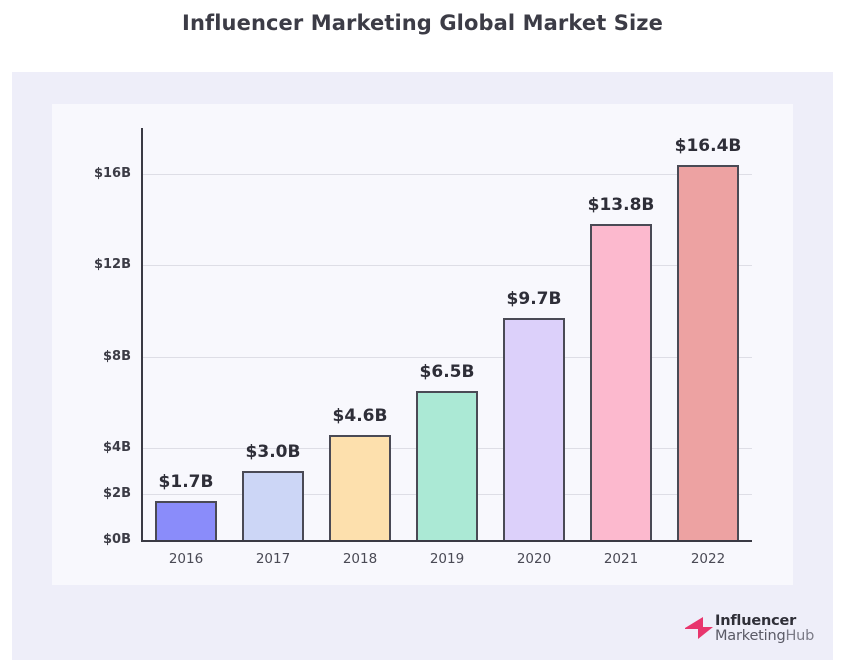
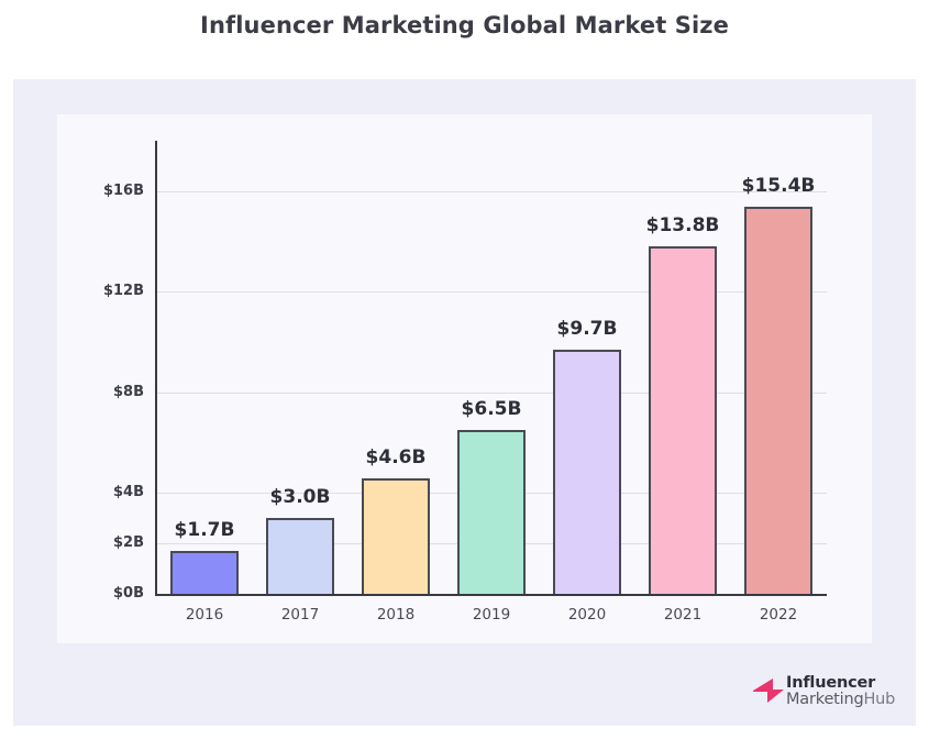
2022: $16.4B -> $15.4B
